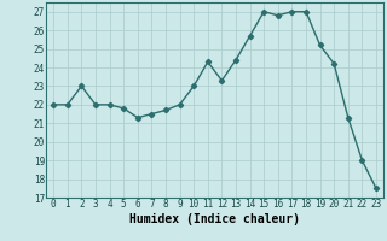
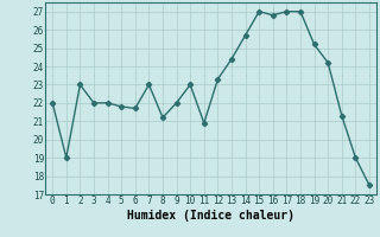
1: 22.0 -> 19.0
6: 21.3 -> 21.7
7: 21.5 -> 23.0
8: 21.7 -> 21.2
11: 24.3 -> 20.9
